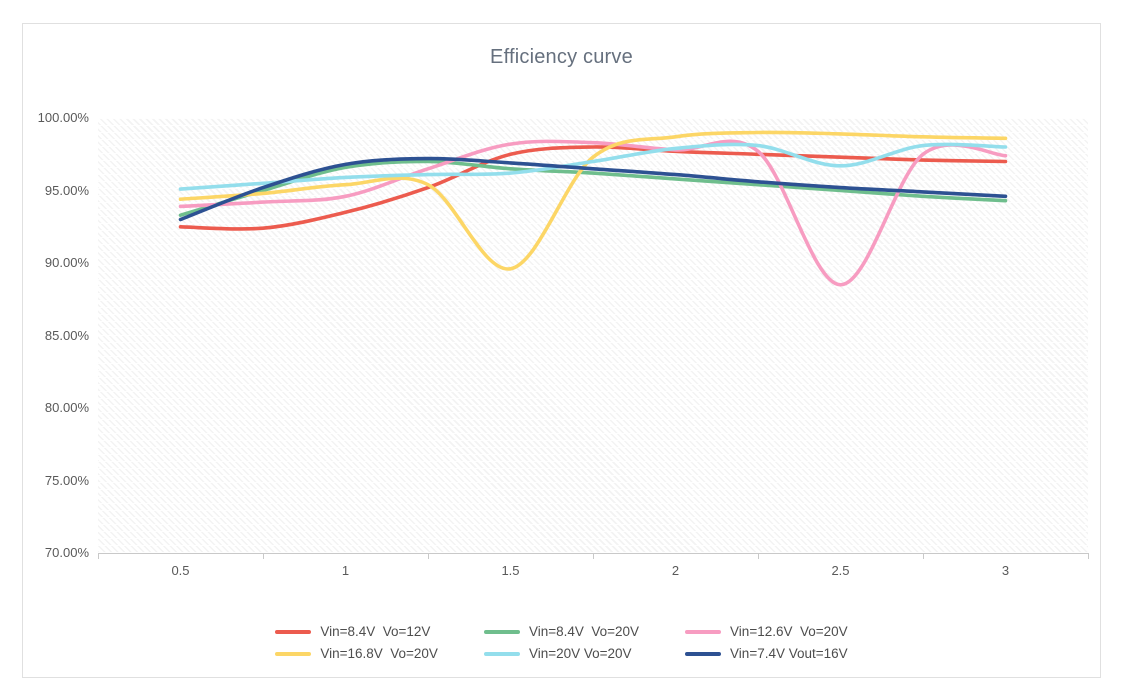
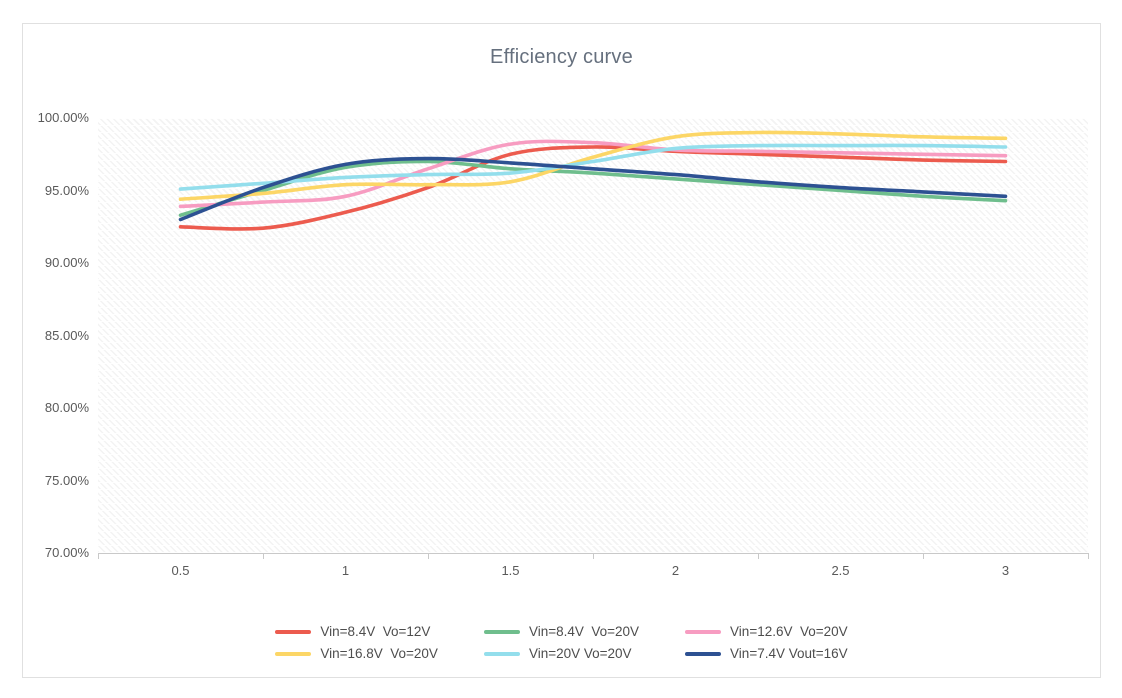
Vin=16.8V Vo=20V/1.5: 89.6% -> 95.6%
Vin=12.6V Vo=20V/2.5: 88.5% -> 97.6%
Vin=20V Vo=20V/2.5: 96.7% -> 98.1%
